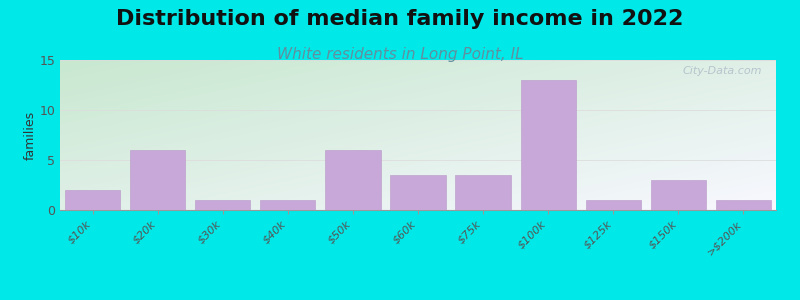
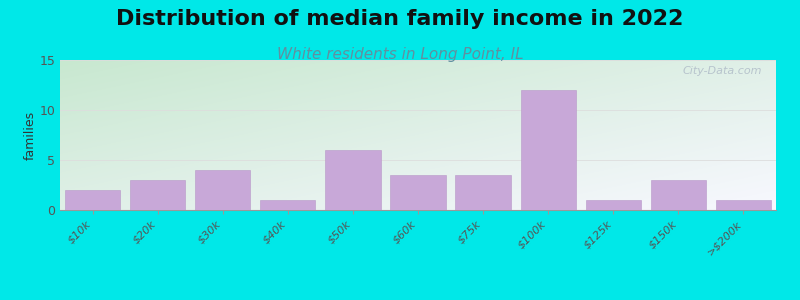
$20k: 6.0 -> 3.0
$30k: 1.0 -> 4.0
$100k: 13.0 -> 12.0
